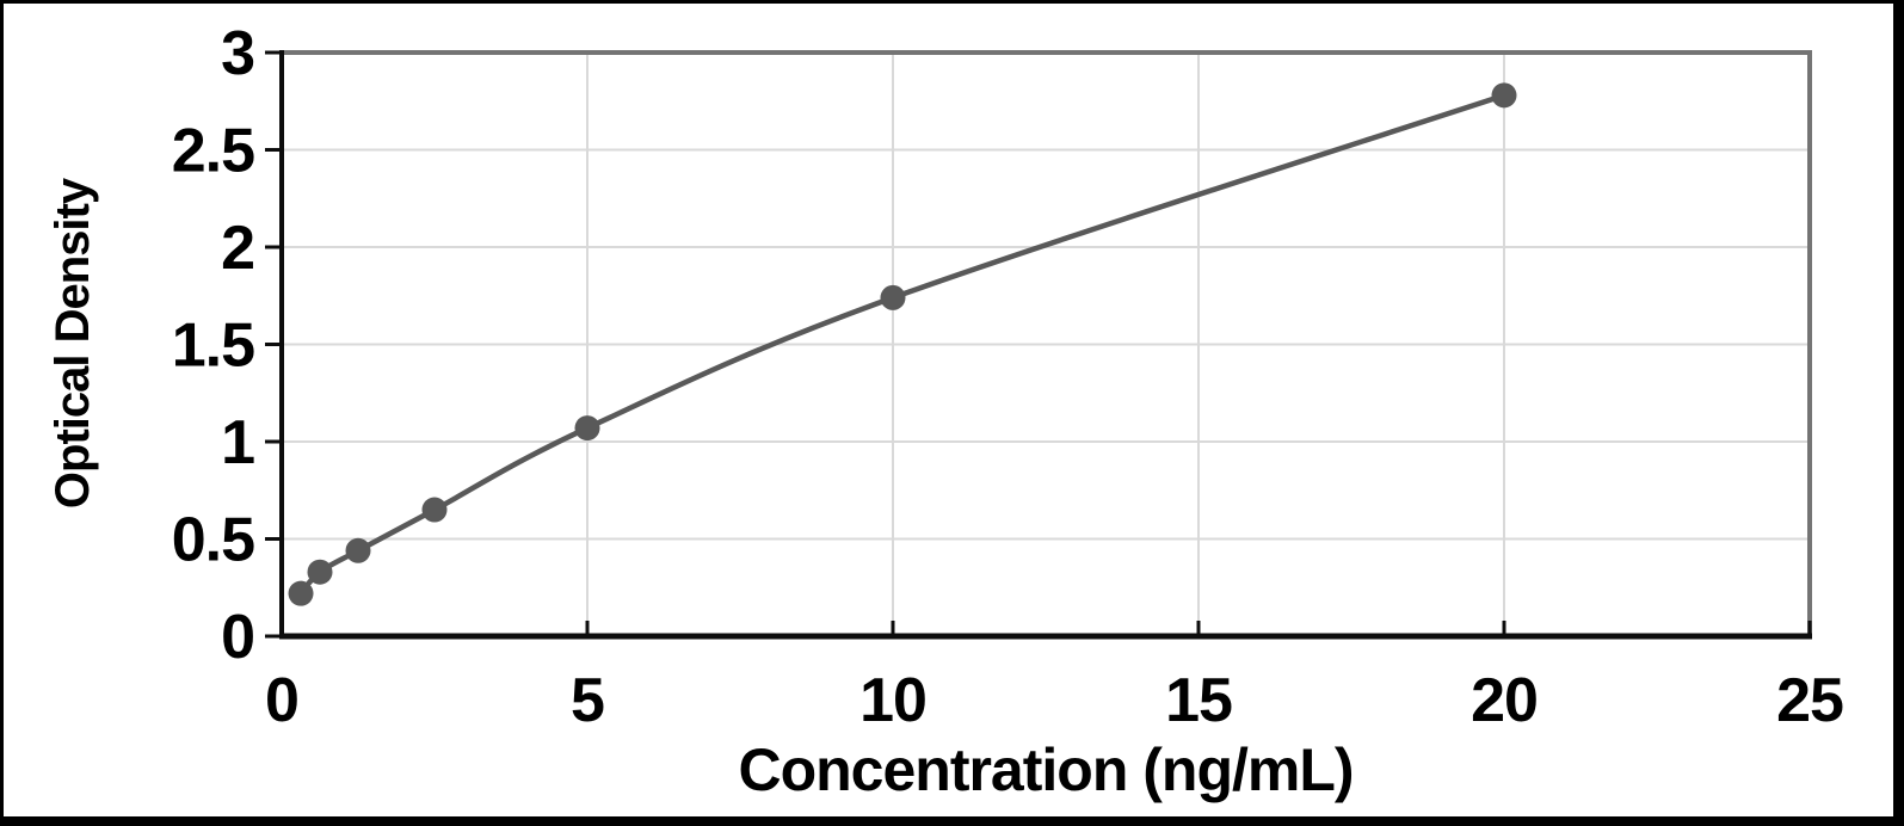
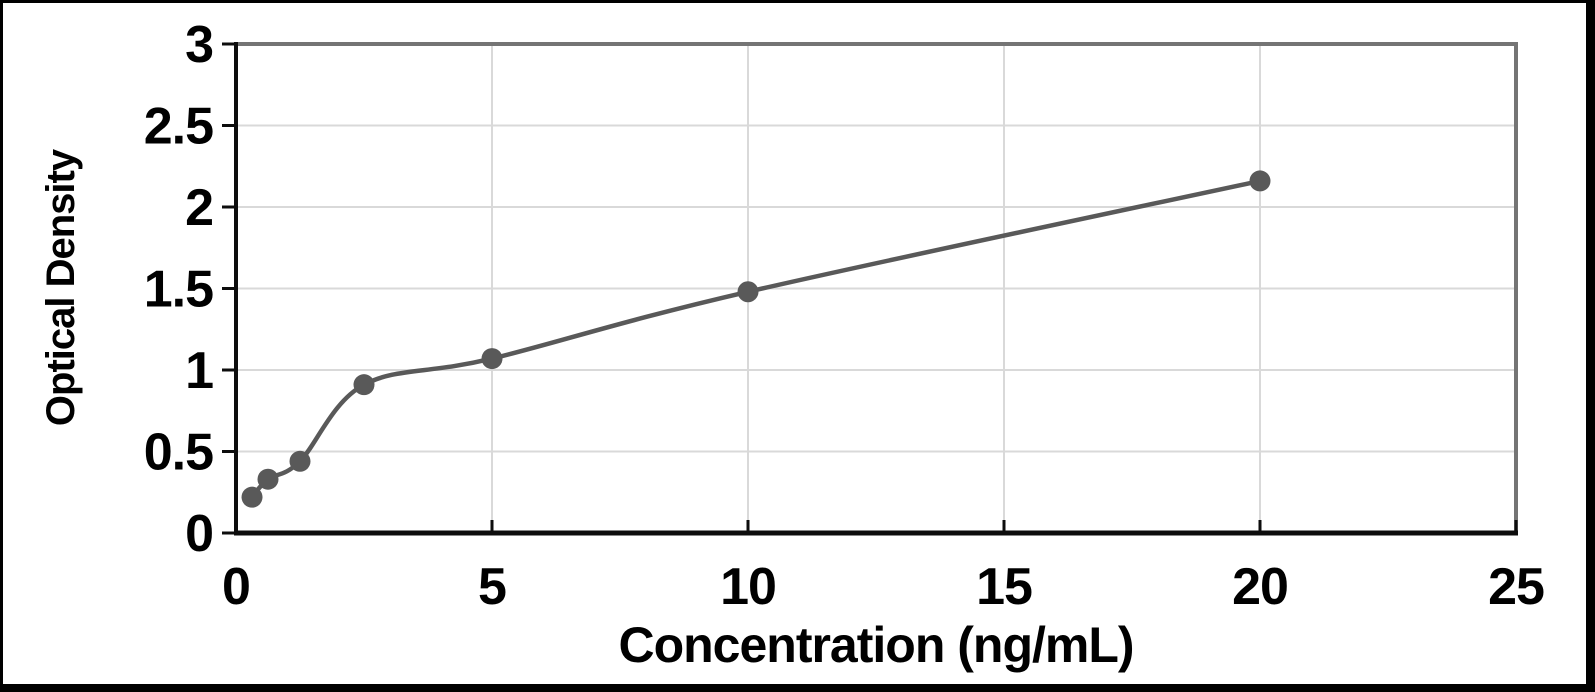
2.5: 0.65 -> 0.91
10: 1.74 -> 1.48
20: 2.78 -> 2.16
